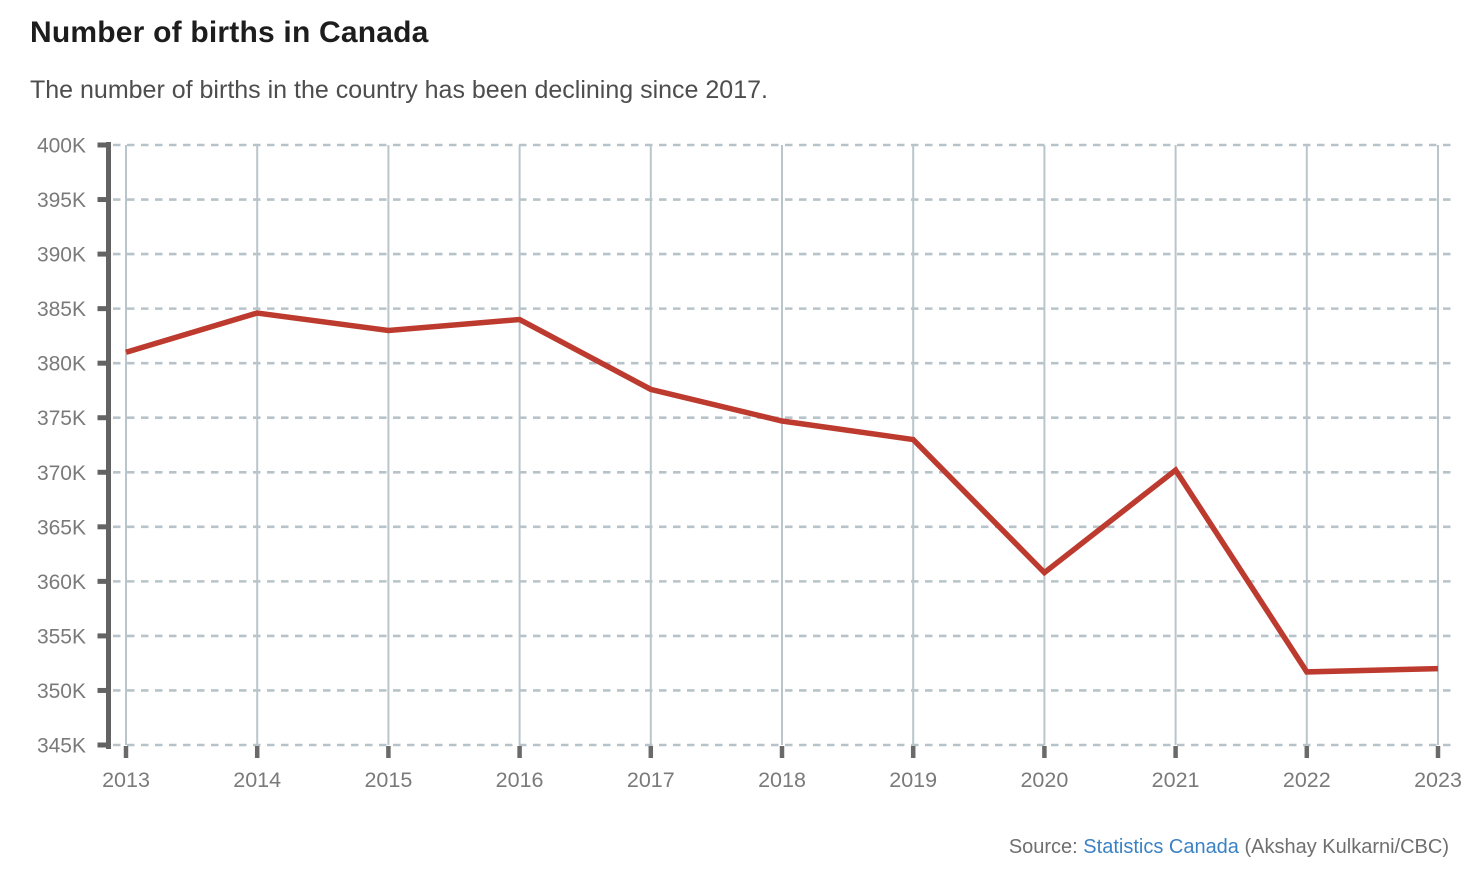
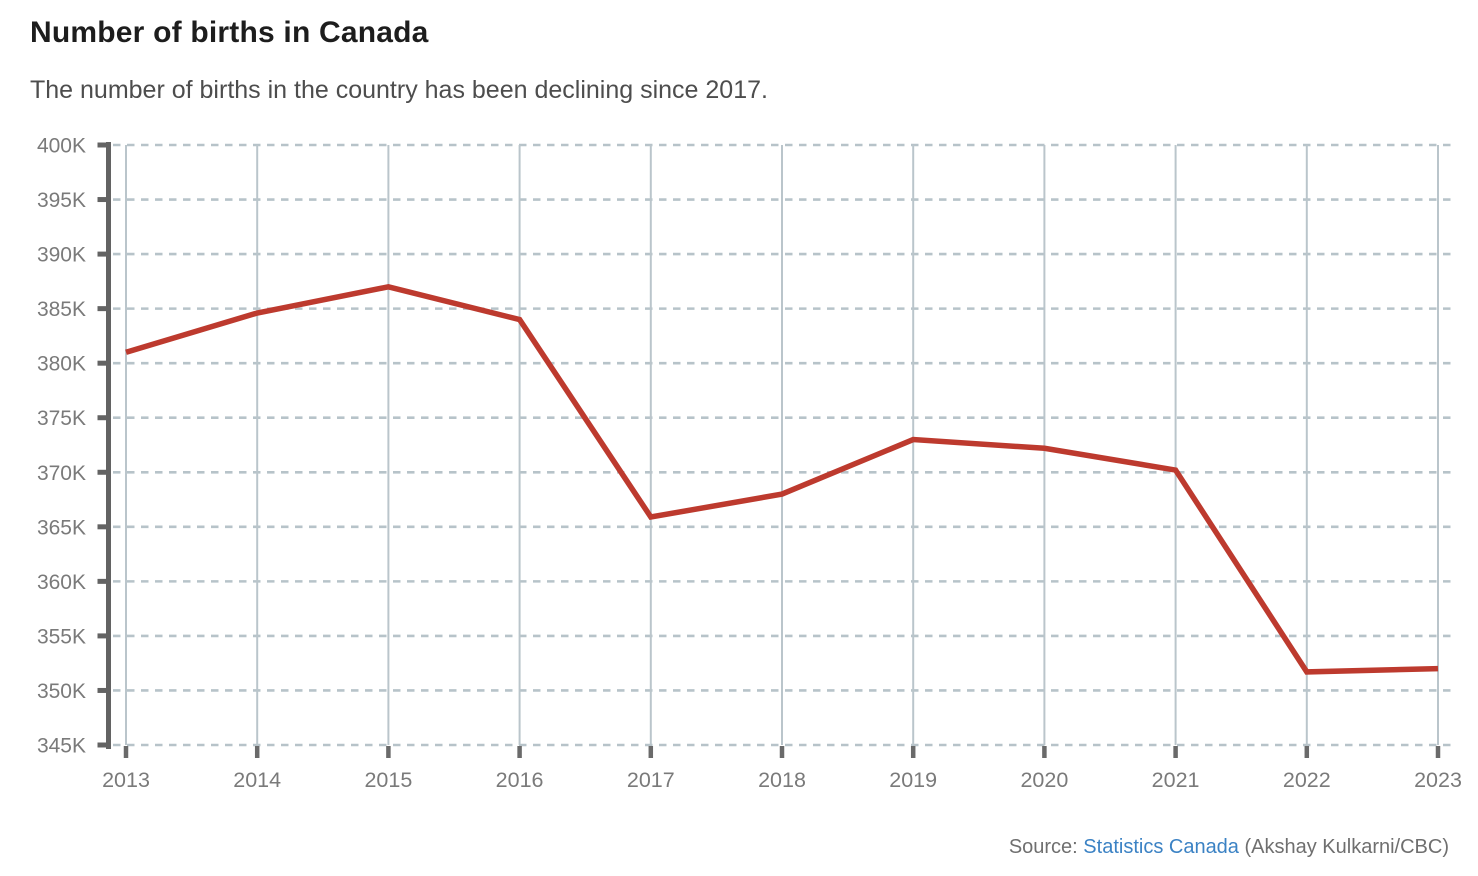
2015: 383.0K -> 387.0K
2017: 377.6K -> 365.9K
2018: 374.7K -> 368.0K
2020: 360.8K -> 372.2K
